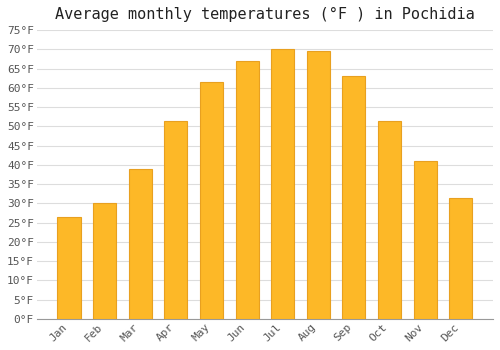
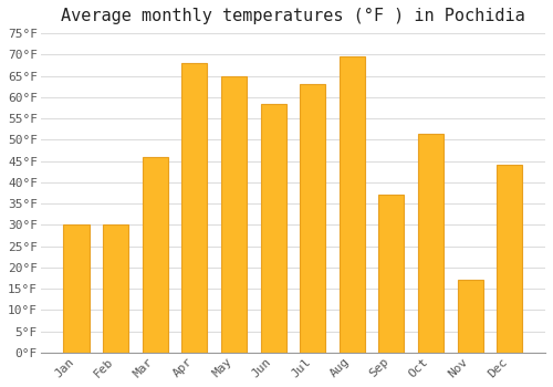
Jan: 26.5°F -> 30.0°F
Mar: 39.0°F -> 46.0°F
Apr: 51.5°F -> 68.0°F
May: 61.5°F -> 65.0°F
Jun: 67.0°F -> 58.5°F
Jul: 70.0°F -> 63.0°F
Sep: 63.0°F -> 37.0°F
Nov: 41.0°F -> 17.0°F
Dec: 31.5°F -> 44.0°F
